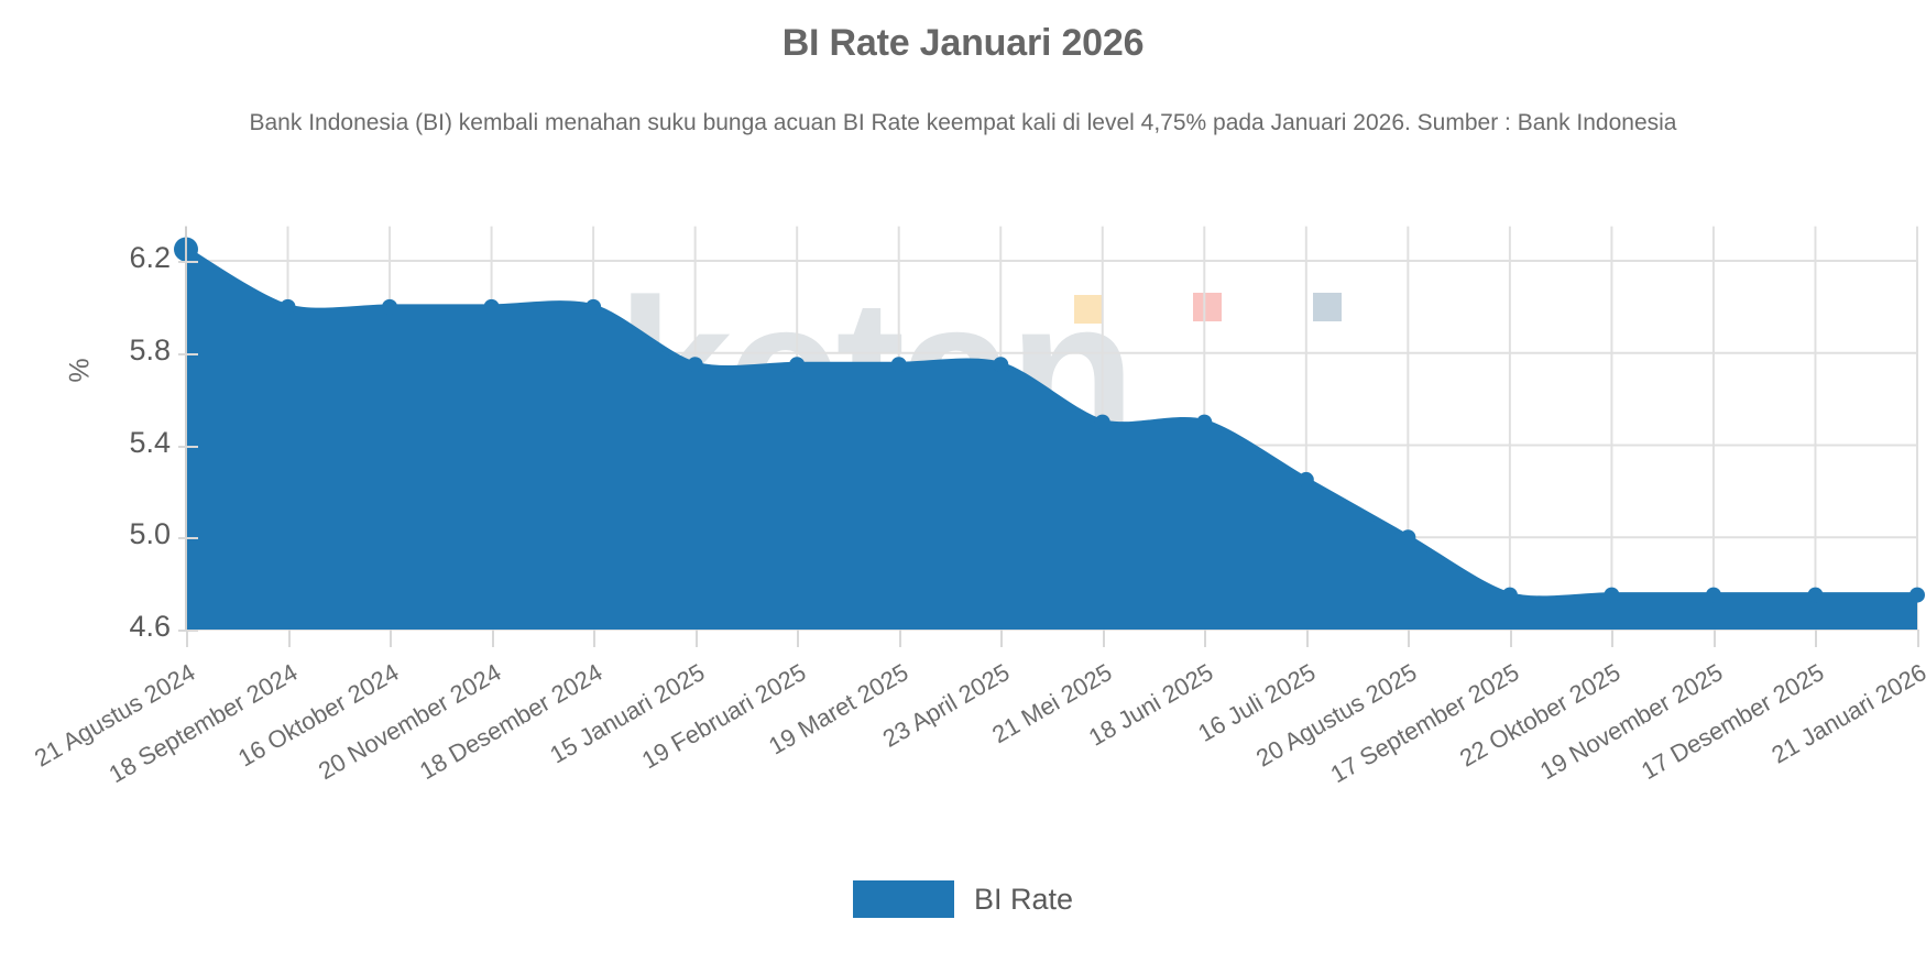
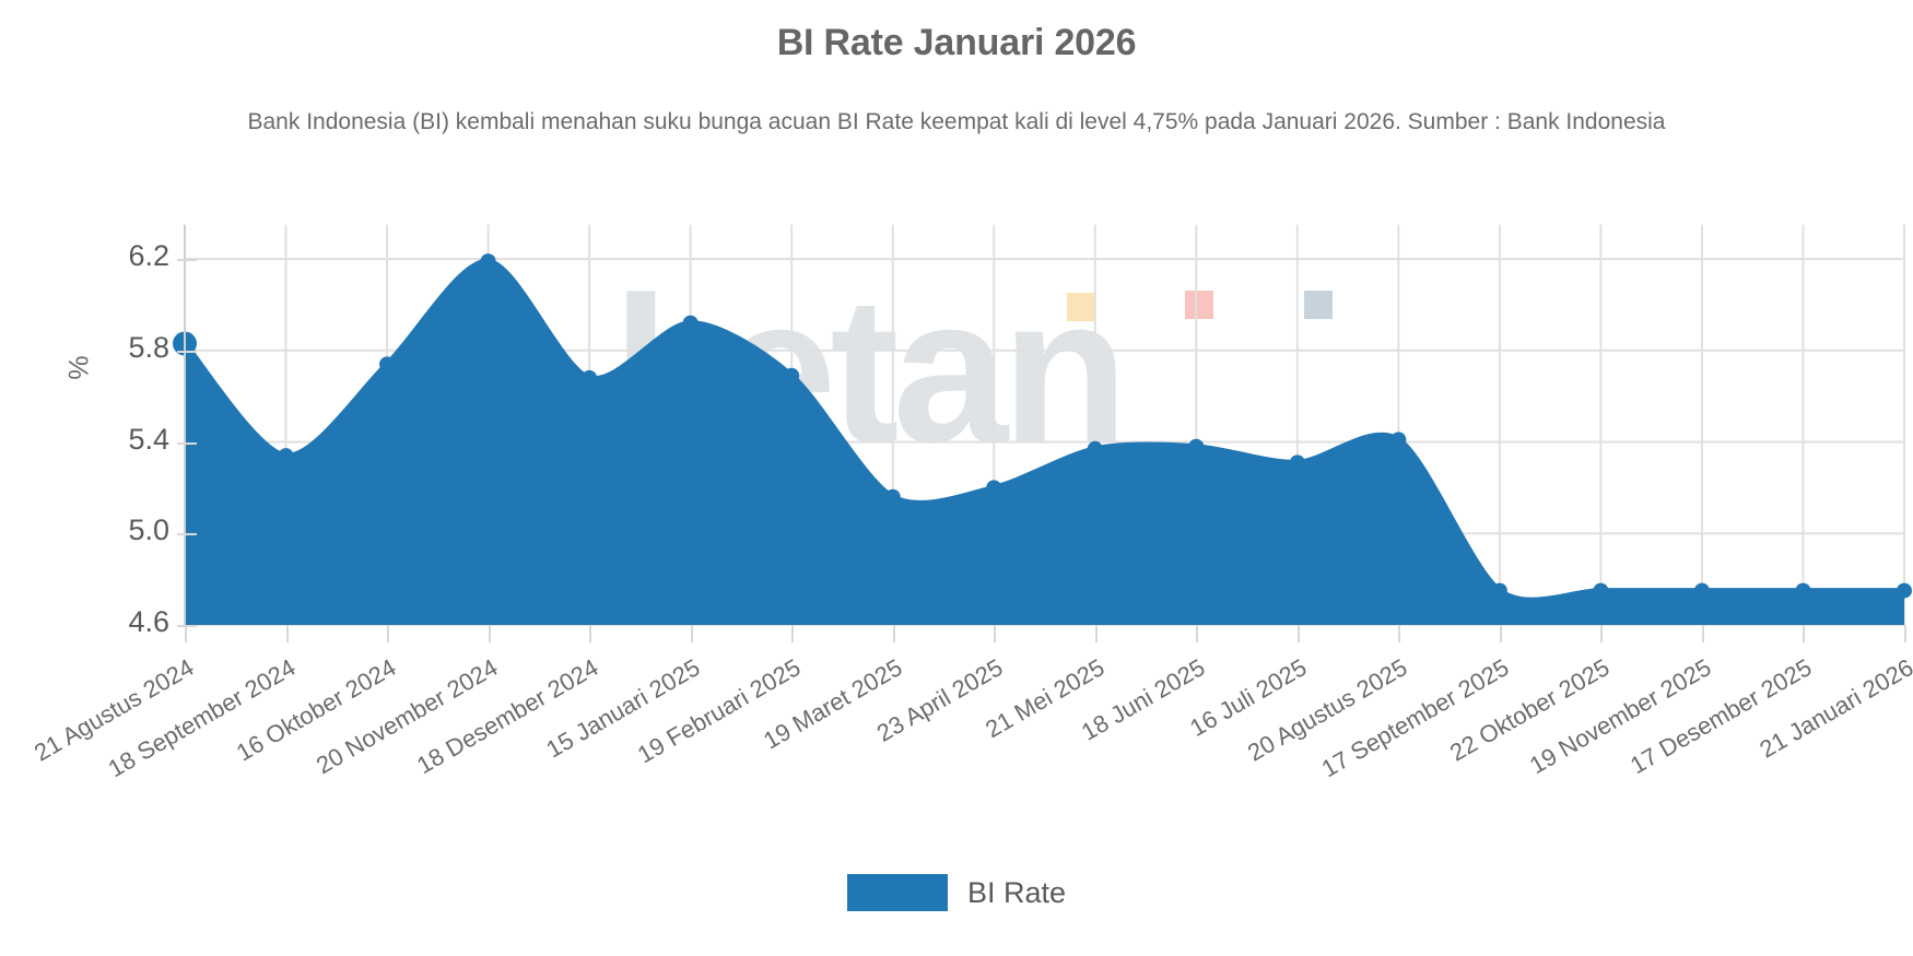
21 Agustus 2024: 6.25 -> 5.83
18 September 2024: 6.00 -> 5.34
16 Oktober 2024: 6.00 -> 5.74
20 November 2024: 6.00 -> 6.19
18 Desember 2024: 6.00 -> 5.68
15 Januari 2025: 5.75 -> 5.92
19 Februari 2025: 5.75 -> 5.69
19 Maret 2025: 5.75 -> 5.16
23 April 2025: 5.75 -> 5.20
21 Mei 2025: 5.50 -> 5.37
18 Juni 2025: 5.50 -> 5.38
16 Juli 2025: 5.25 -> 5.31
20 Agustus 2025: 5.00 -> 5.41
